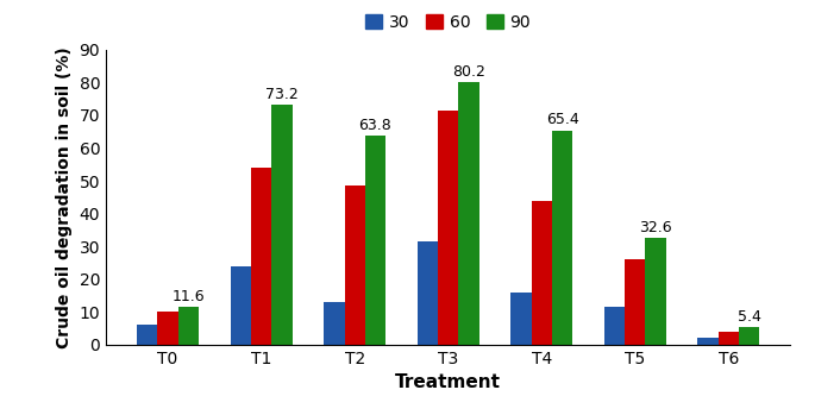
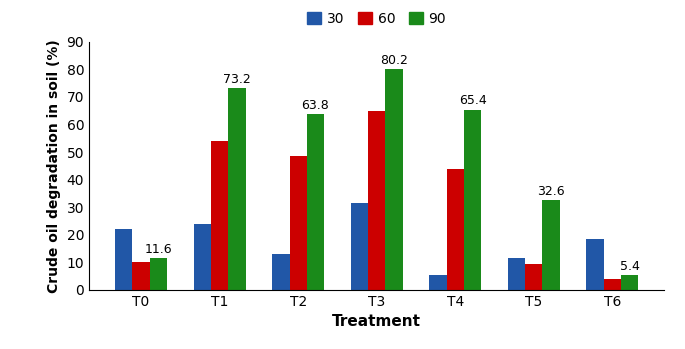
30/T0: 6.0 -> 22.0
60/T3: 71.5 -> 65.0
30/T4: 16.0 -> 5.5
60/T5: 26.0 -> 9.5
30/T6: 2.0 -> 18.5
